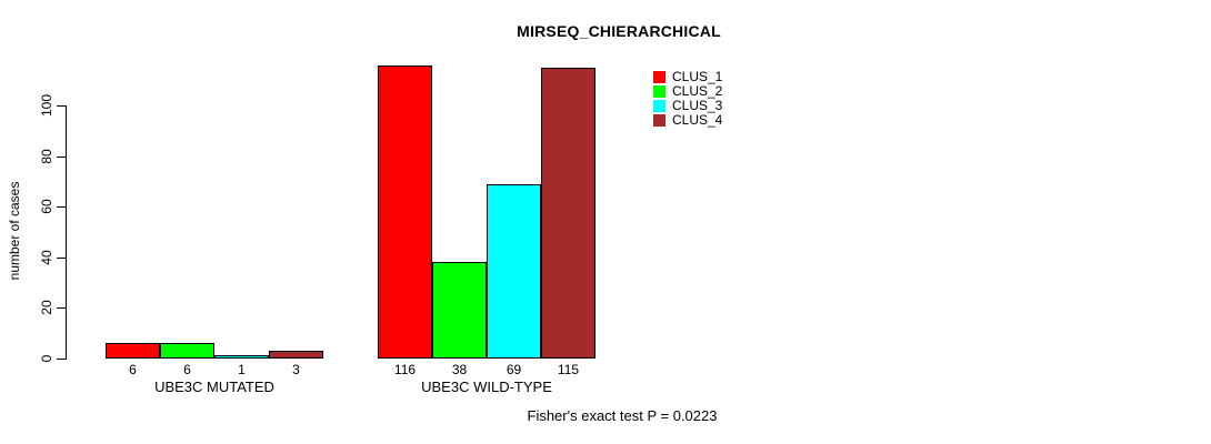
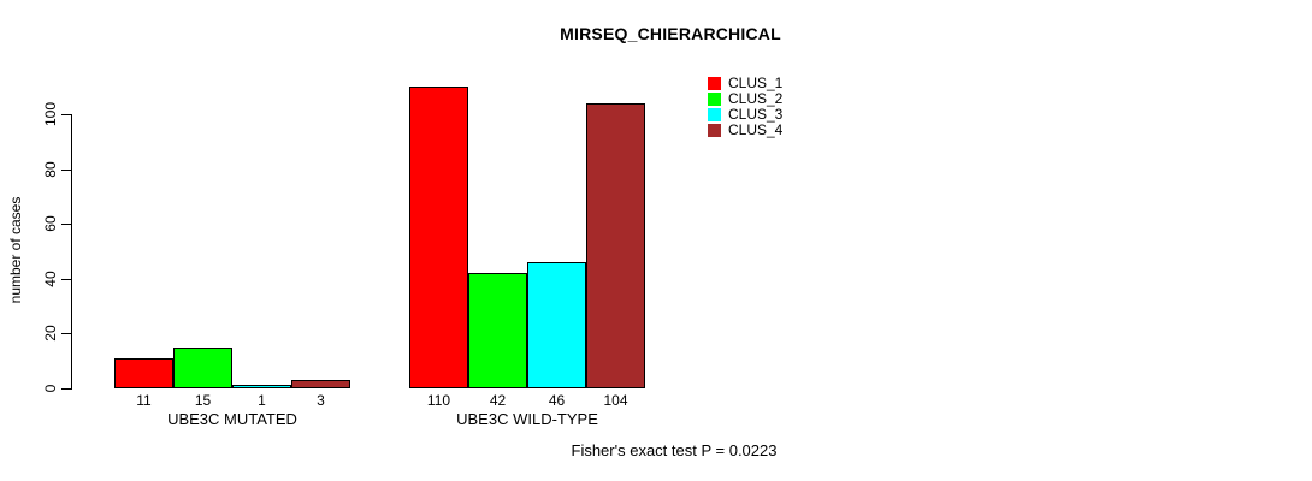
CLUS_1/UBE3C MUTATED: 6 -> 11
CLUS_2/UBE3C MUTATED: 6 -> 15
CLUS_1/UBE3C WILD-TYPE: 116 -> 110
CLUS_2/UBE3C WILD-TYPE: 38 -> 42
CLUS_3/UBE3C WILD-TYPE: 69 -> 46
CLUS_4/UBE3C WILD-TYPE: 115 -> 104
